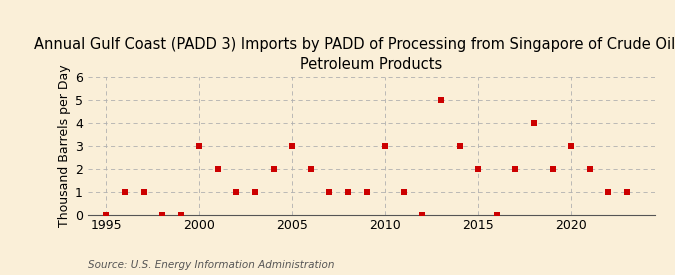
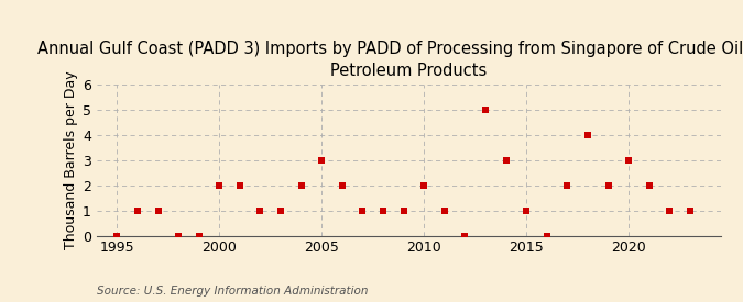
2000: 3 -> 2
2010: 3 -> 2
2015: 2 -> 1
